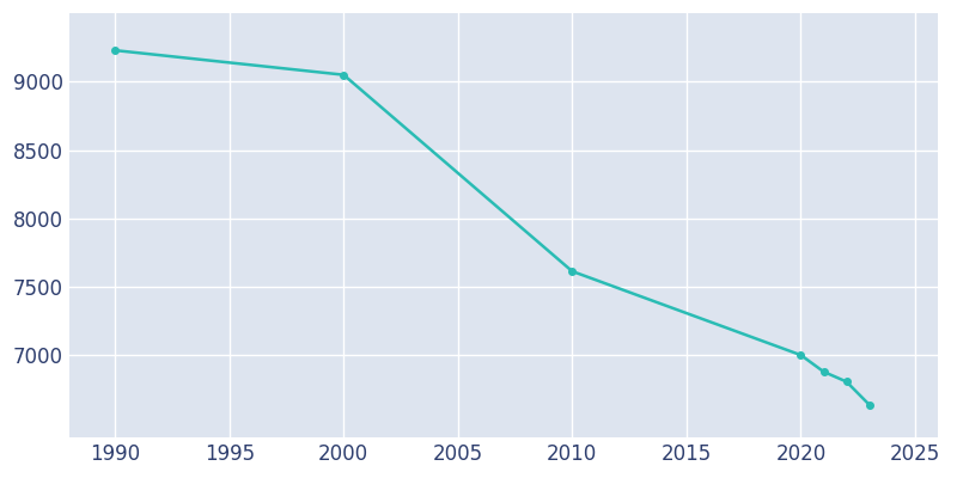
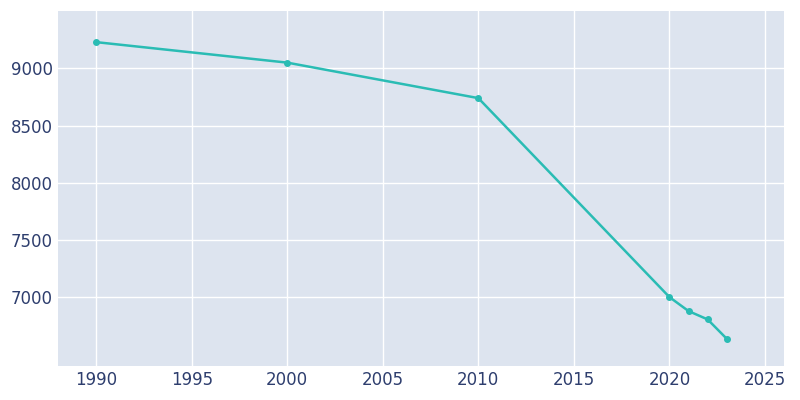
2010: 7610 -> 8740
